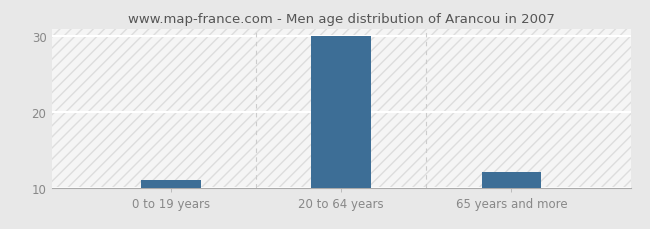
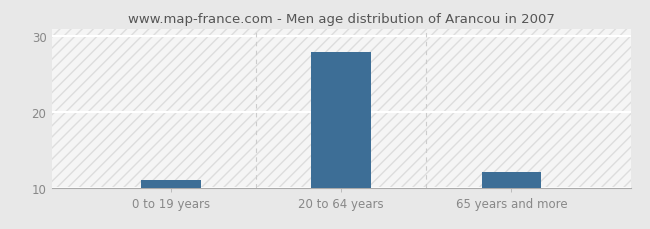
20 to 64 years: 30 -> 28
